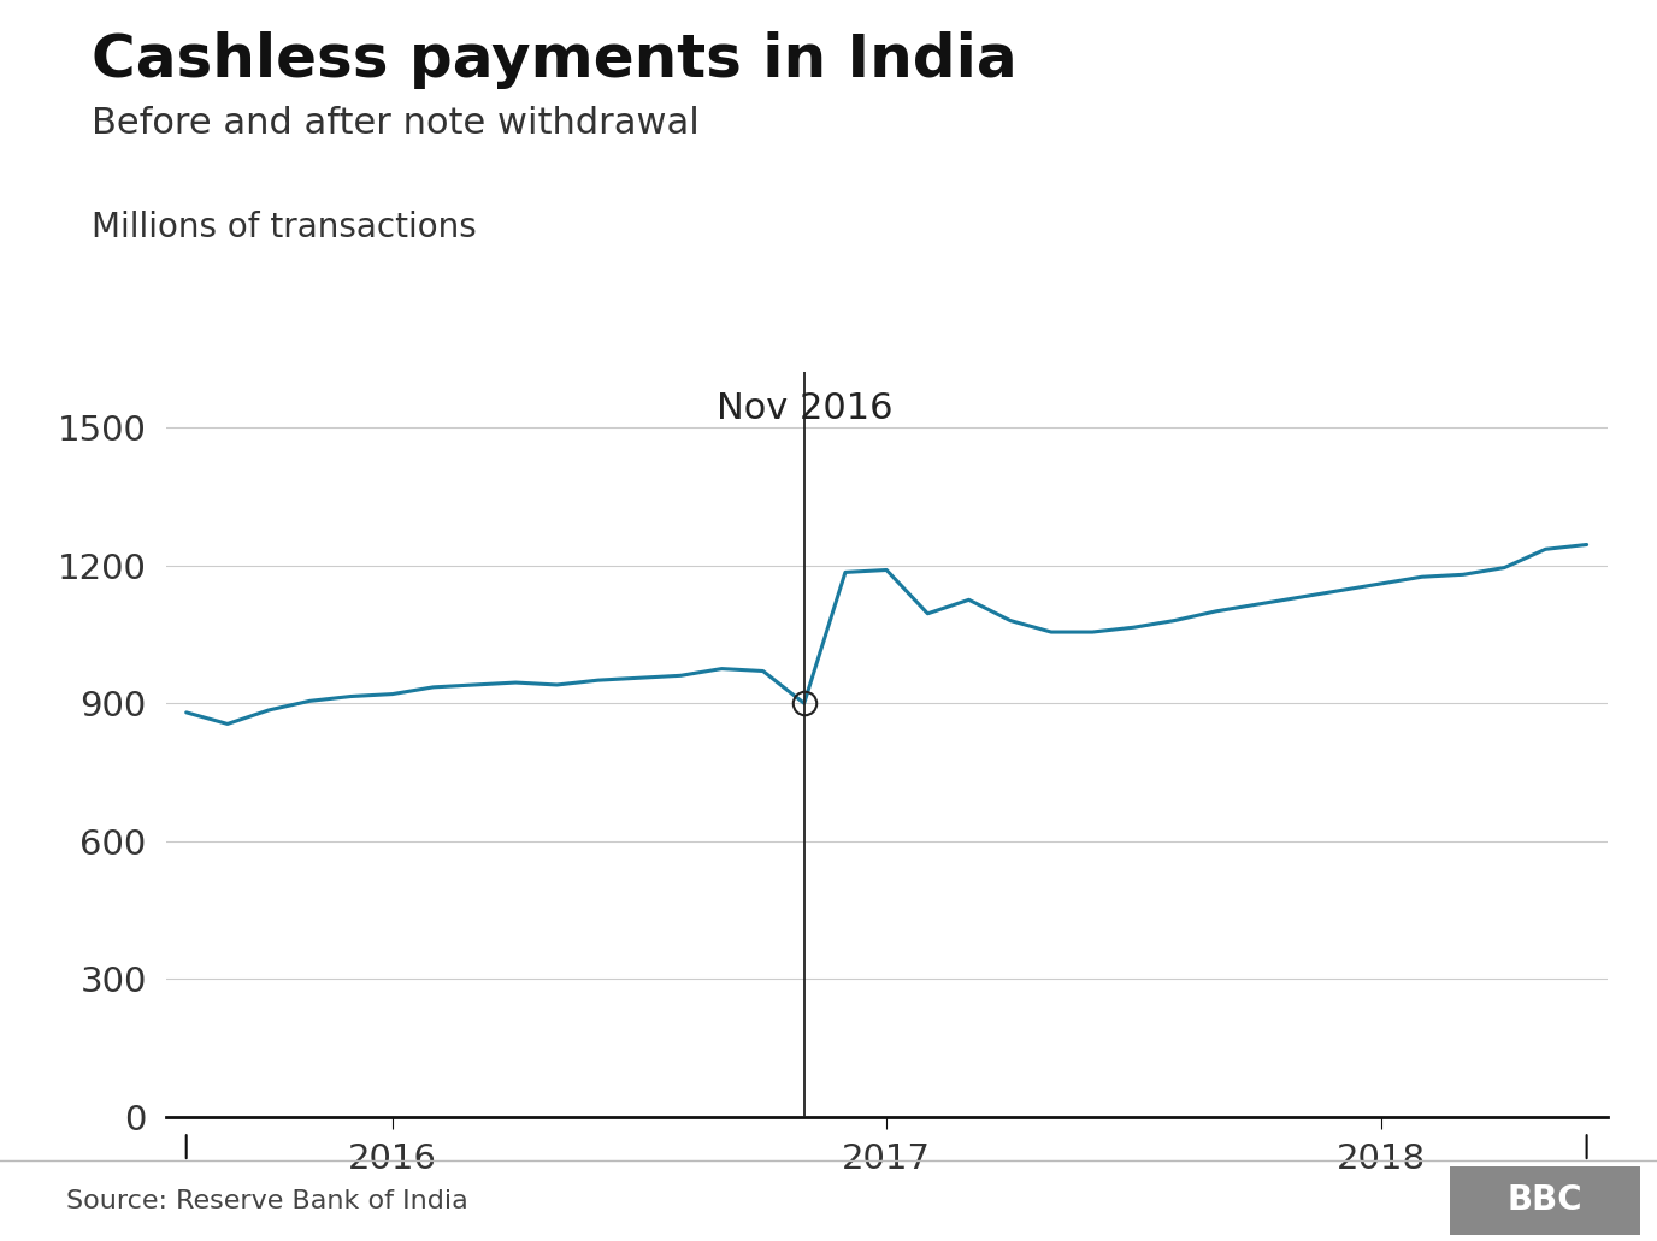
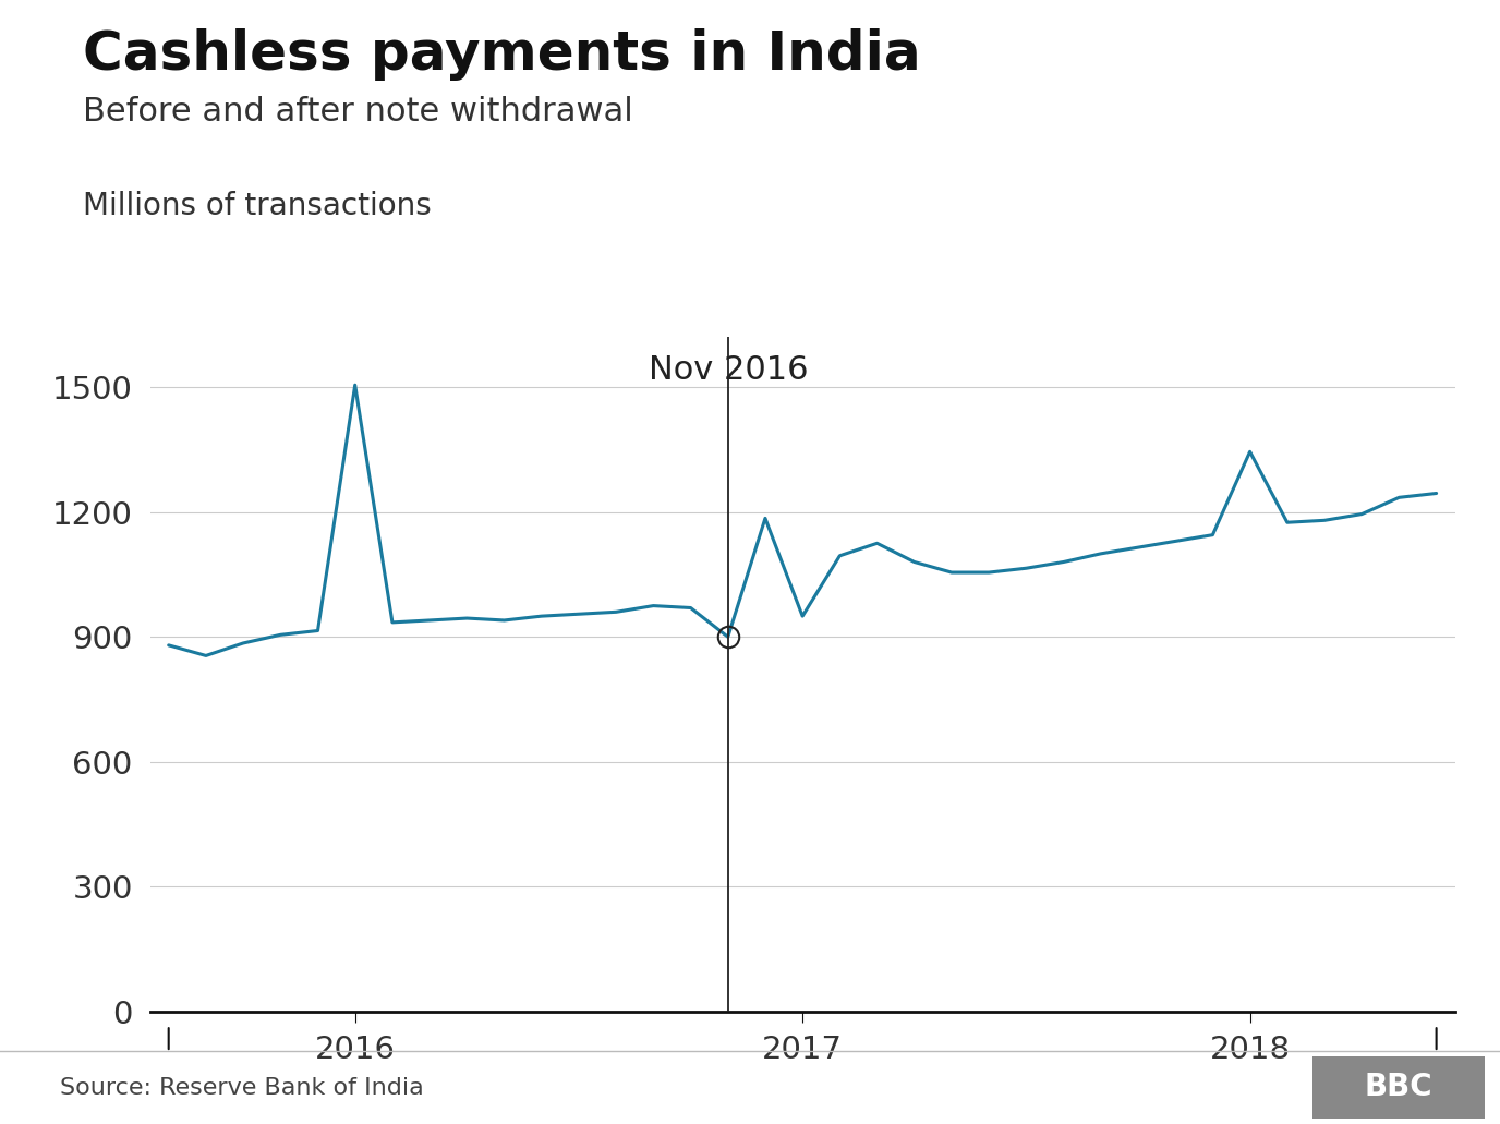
2016: 920 -> 1505
2017: 1190 -> 950
2018: 1160 -> 1345
